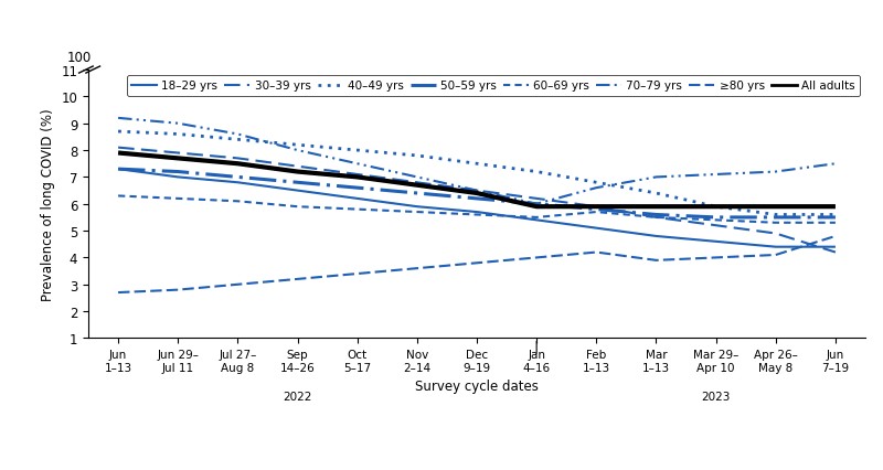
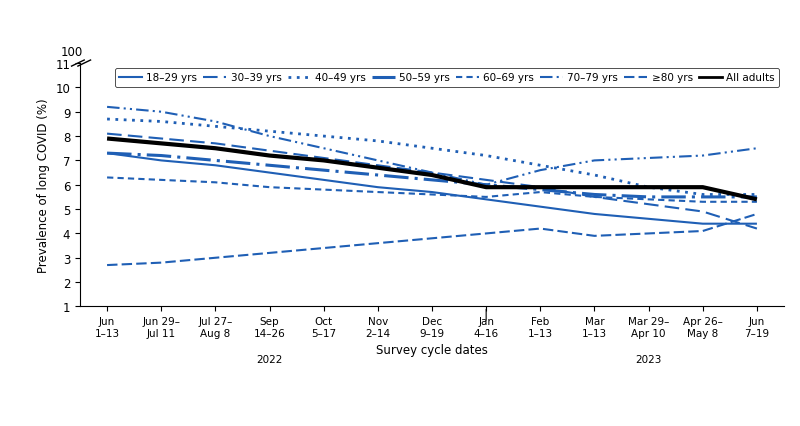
All adults/Jun 7–19: 5.9 -> 5.4
